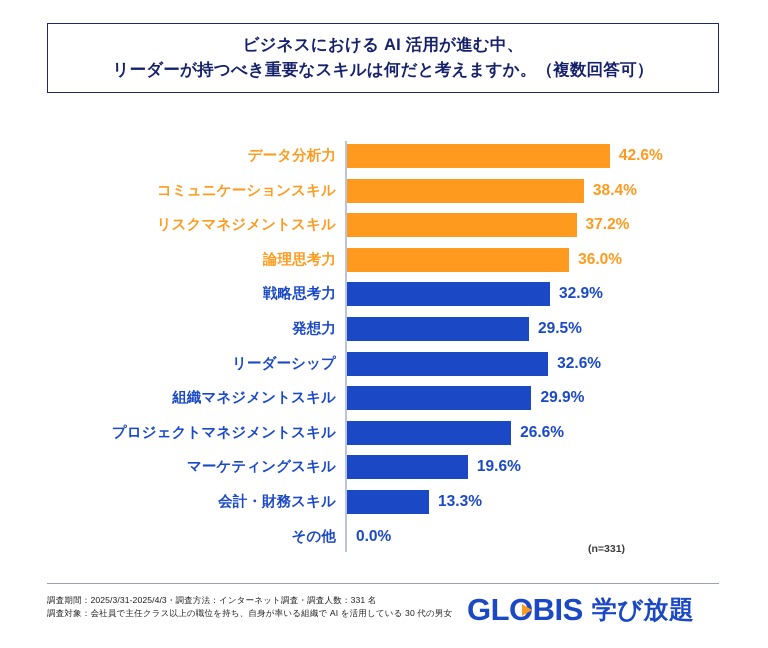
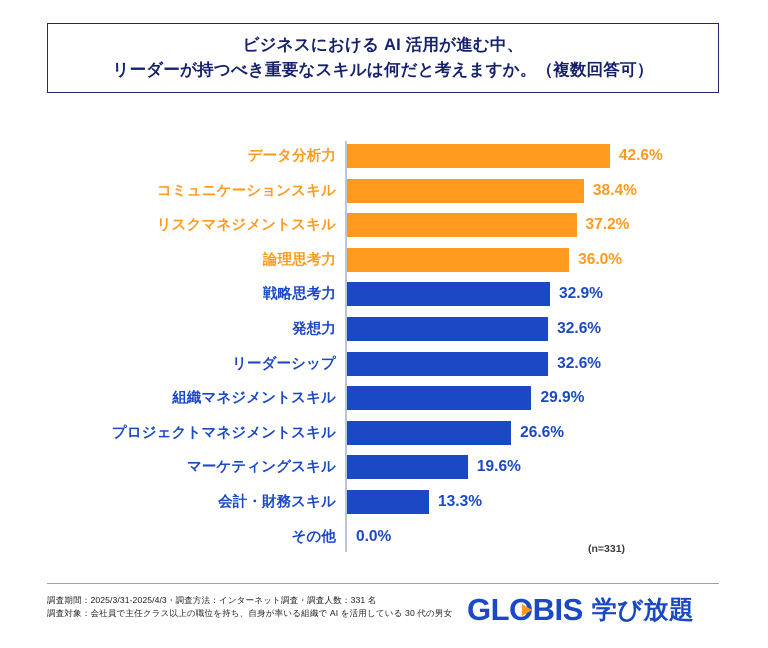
発想力: 29.5% -> 32.6%
